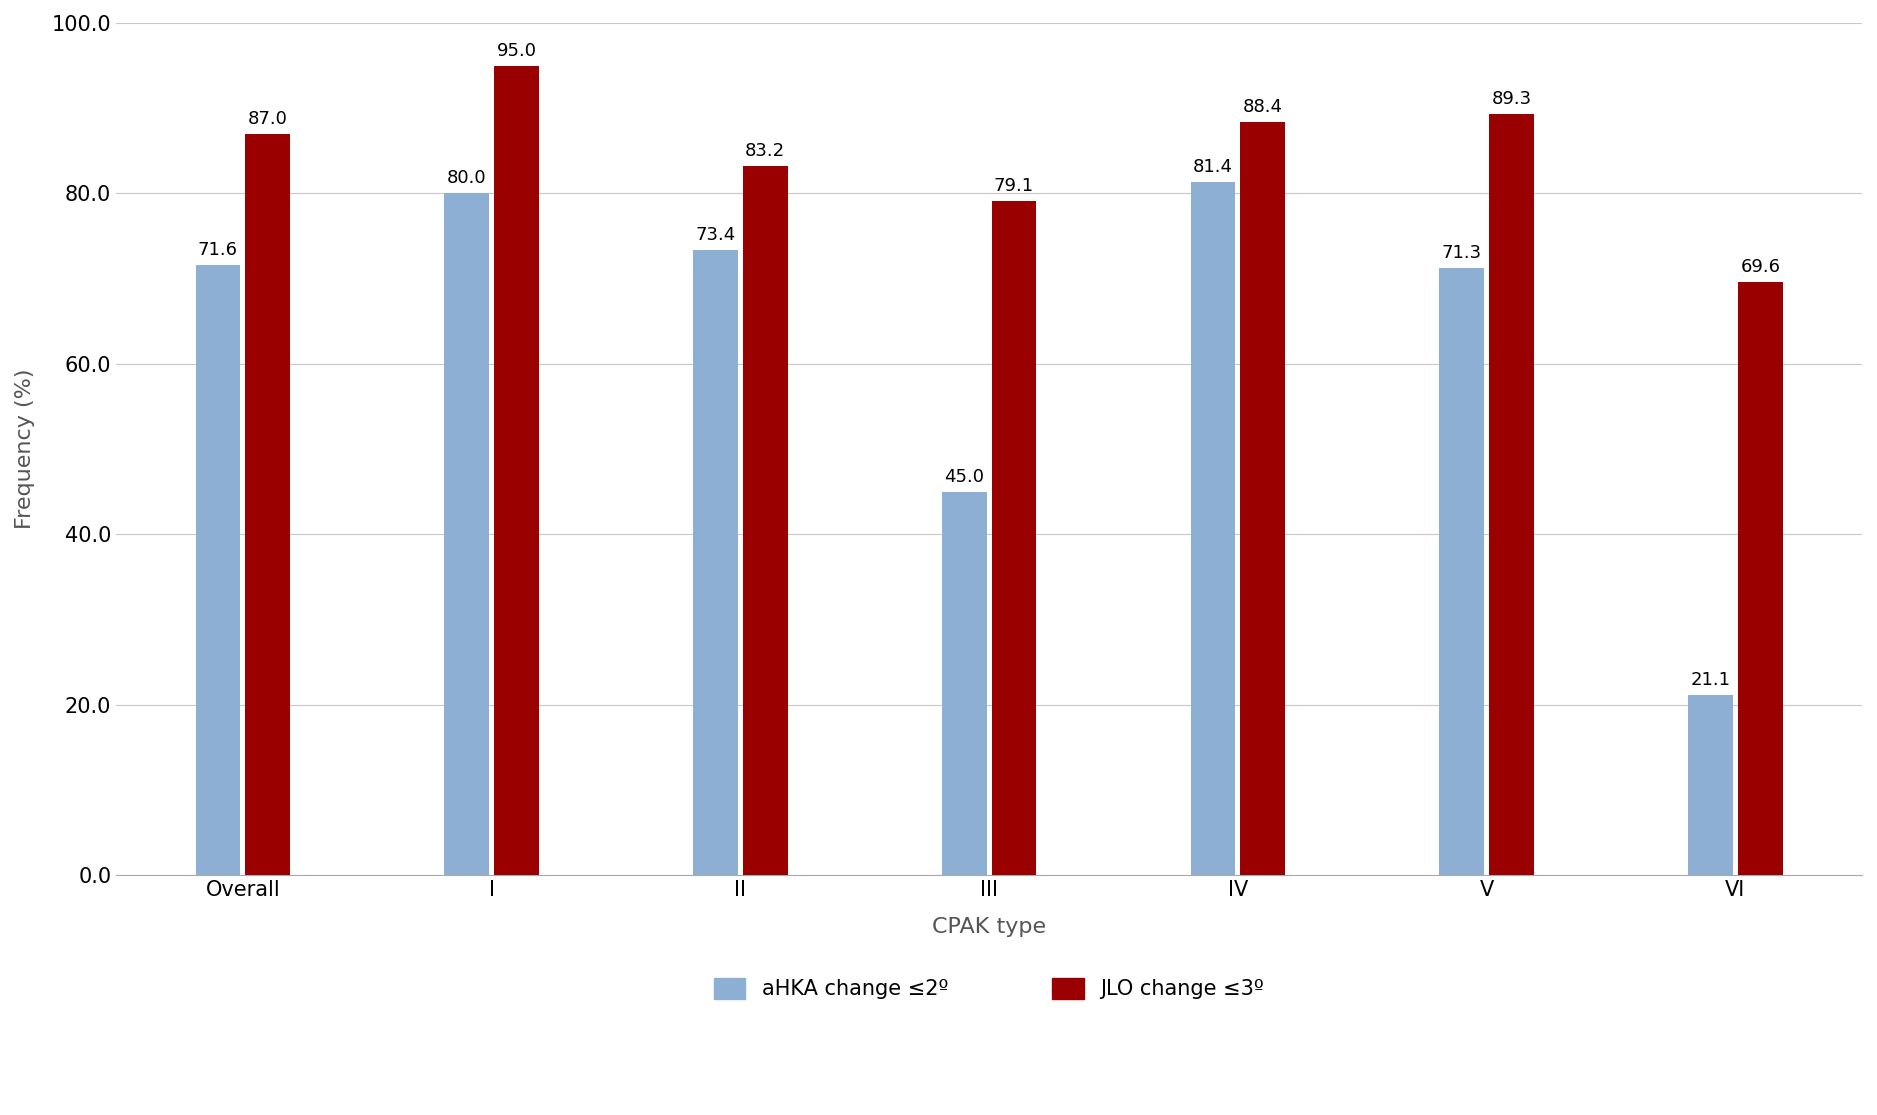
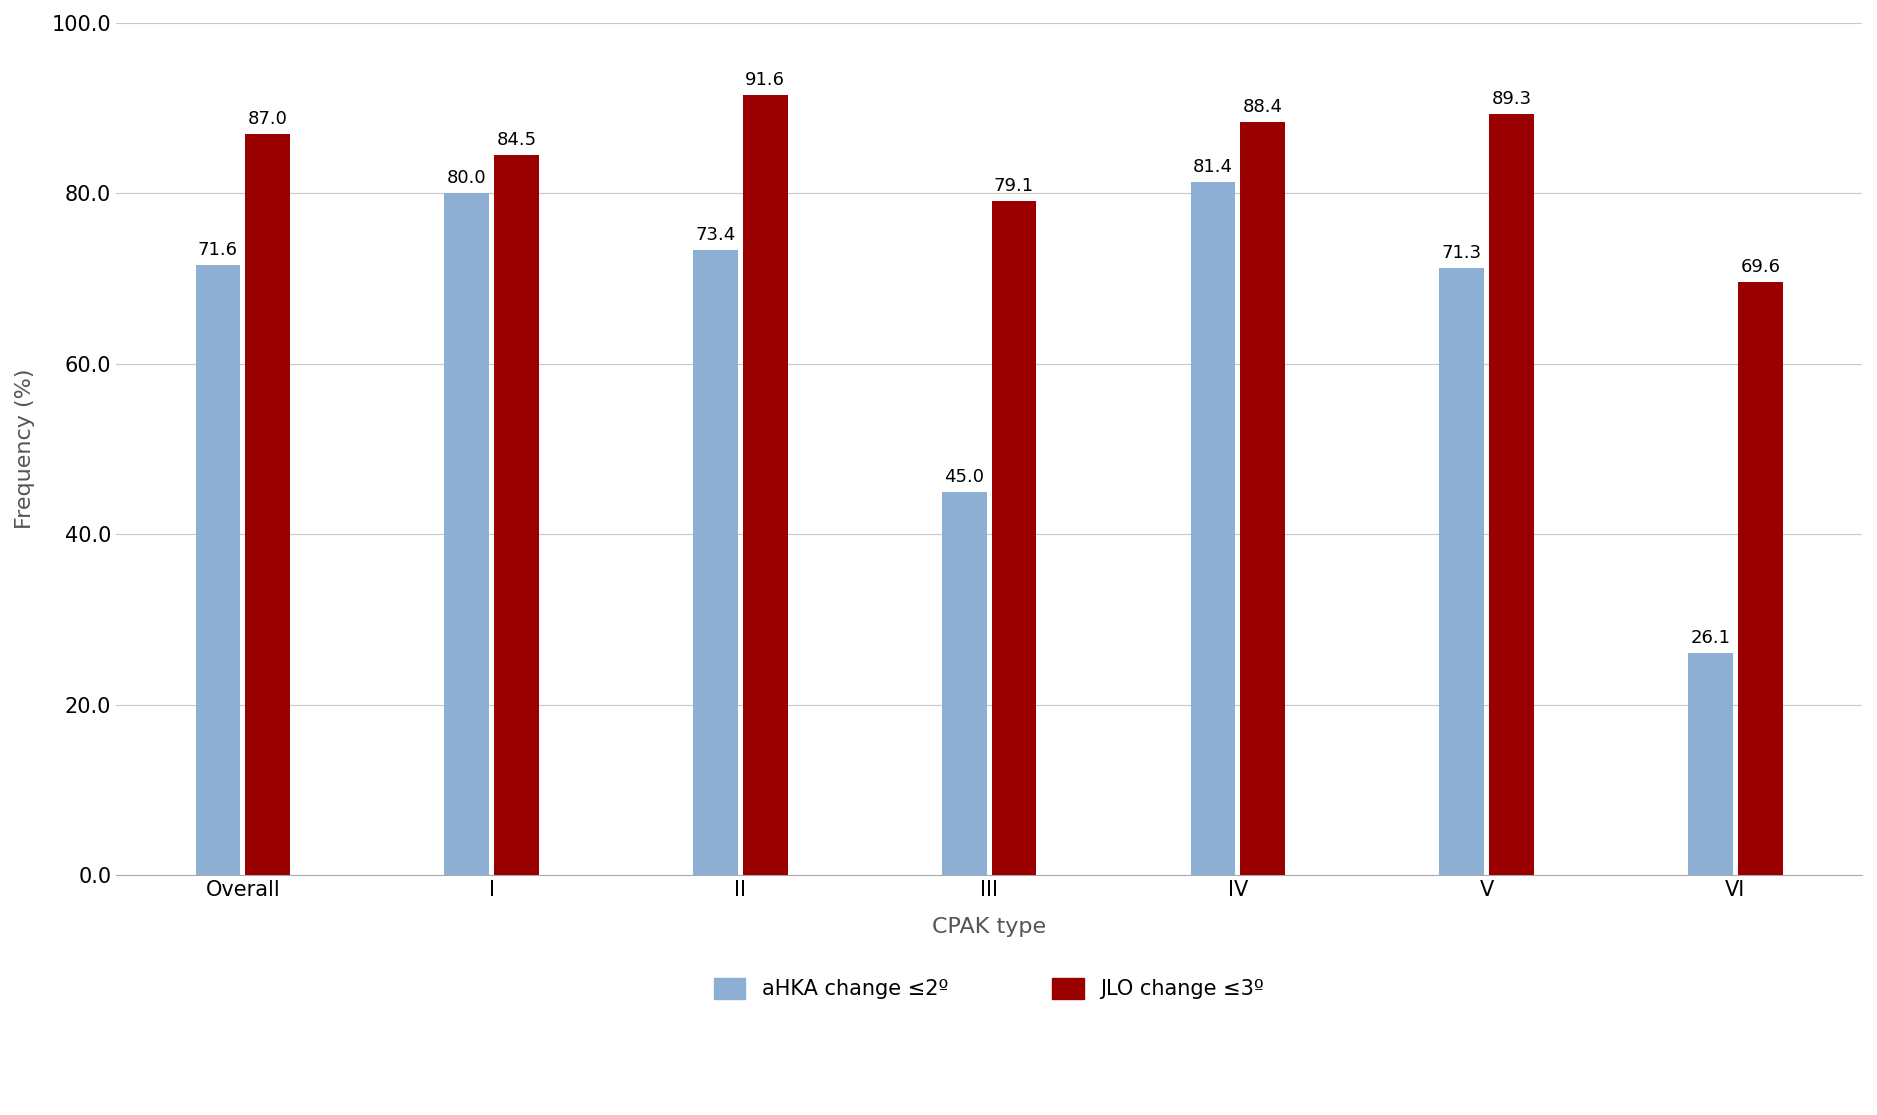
JLO change ≤3º/I: 95.0 -> 84.5
JLO change ≤3º/II: 83.2 -> 91.6
aHKA change ≤2º/VI: 21.1 -> 26.1
